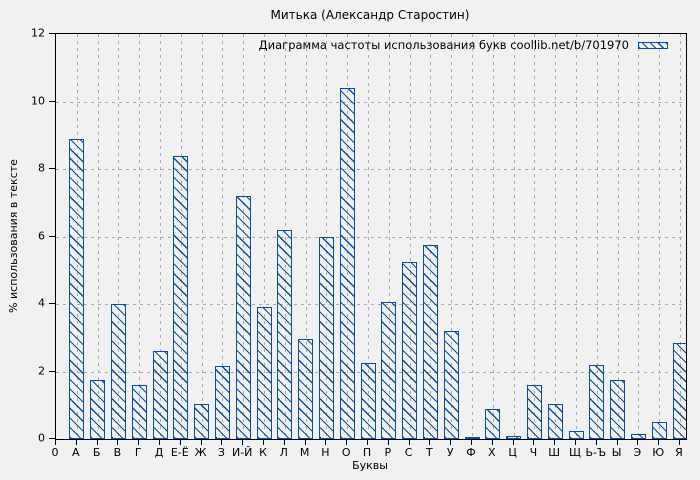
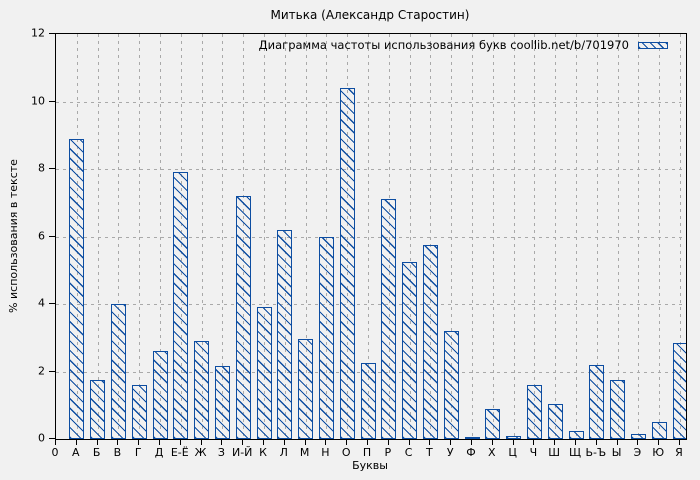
Е-Ё: 8.4 -> 7.9
Ж: 1.1 -> 2.9
Р: 4.0 -> 7.1
